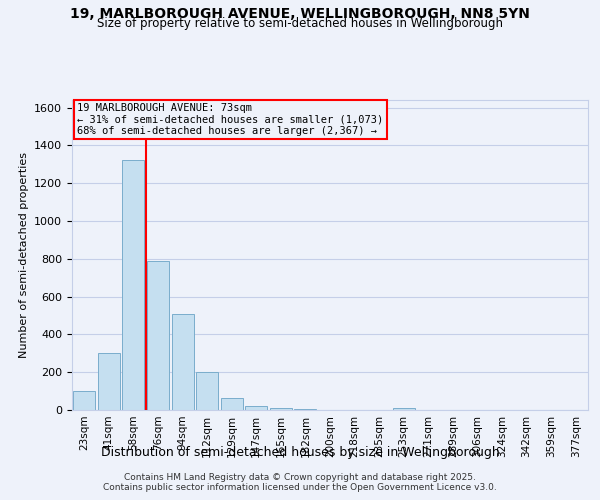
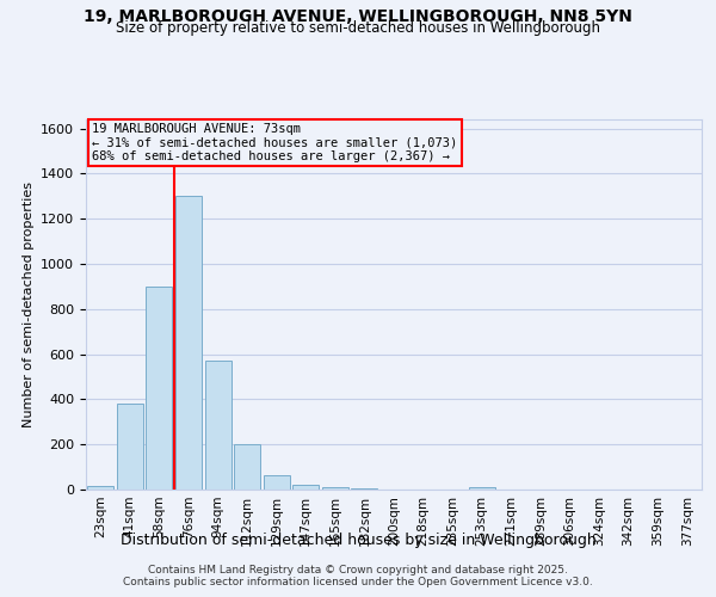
23sqm: 100 -> 20
41sqm: 300 -> 380
58sqm: 1320 -> 900
76sqm: 790 -> 1300
94sqm: 510 -> 570
